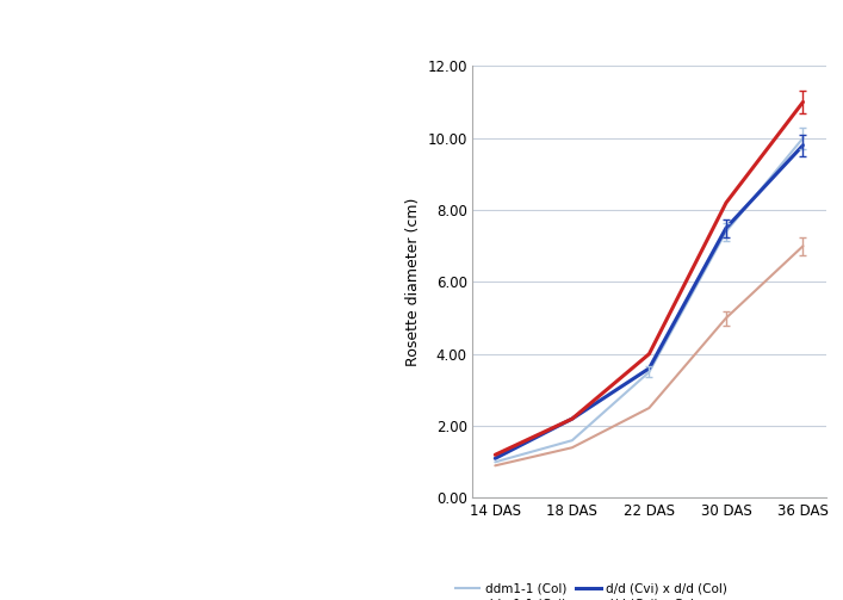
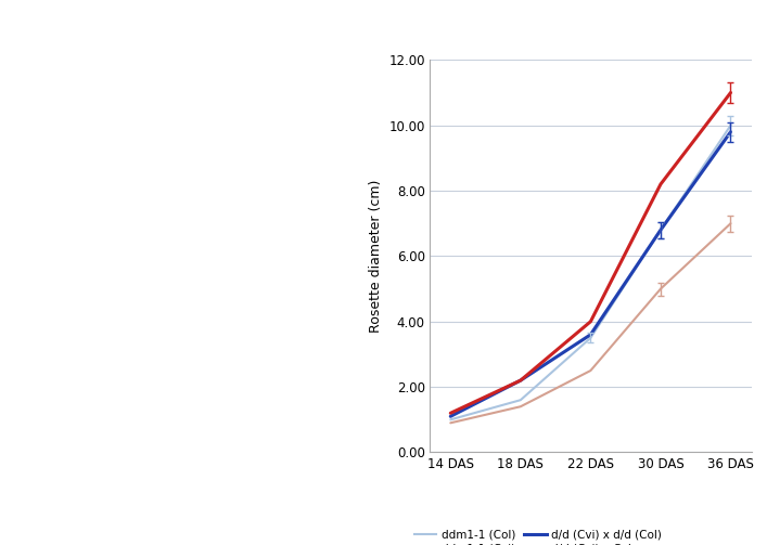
ddm1-1 (Col)/30 DAS: 7.4 -> 6.8
d/d (Cvi) x d/d (Col)/30 DAS: 7.5 -> 6.8
